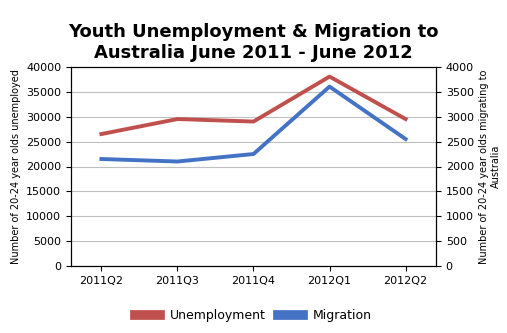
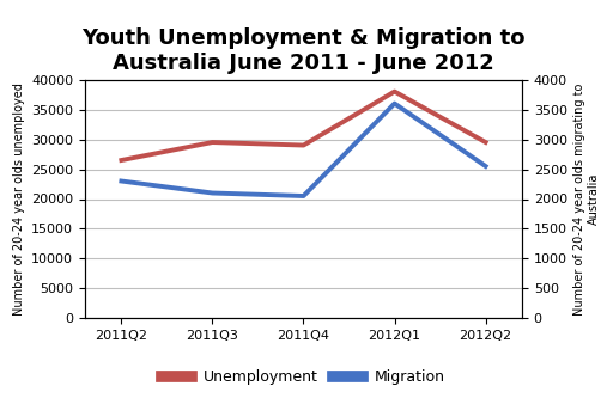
Migration/2011Q2: 2150 -> 2300
Migration/2011Q4: 2250 -> 2050
